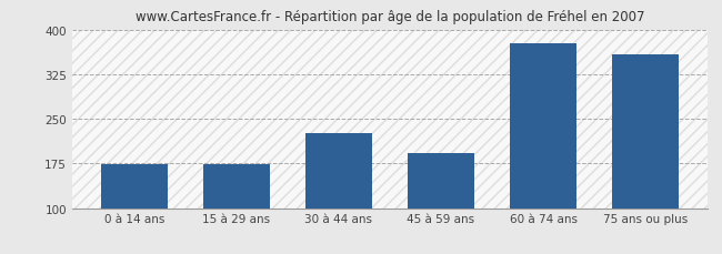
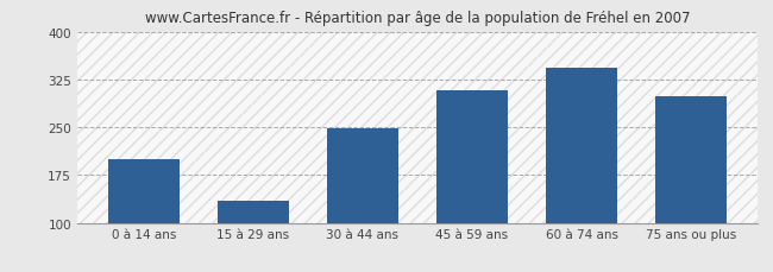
0 à 14 ans: 174 -> 200
15 à 29 ans: 174 -> 135
30 à 44 ans: 226 -> 248
45 à 59 ans: 192 -> 308
60 à 74 ans: 376 -> 343
75 ans ou plus: 358 -> 298
